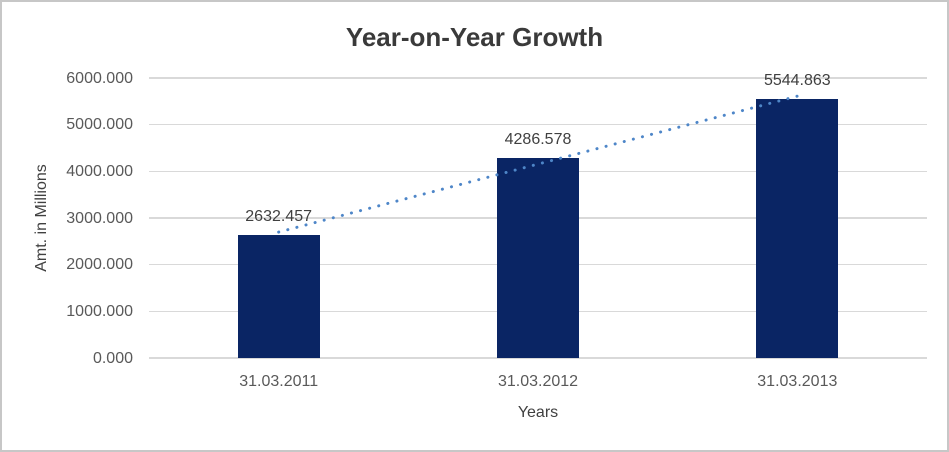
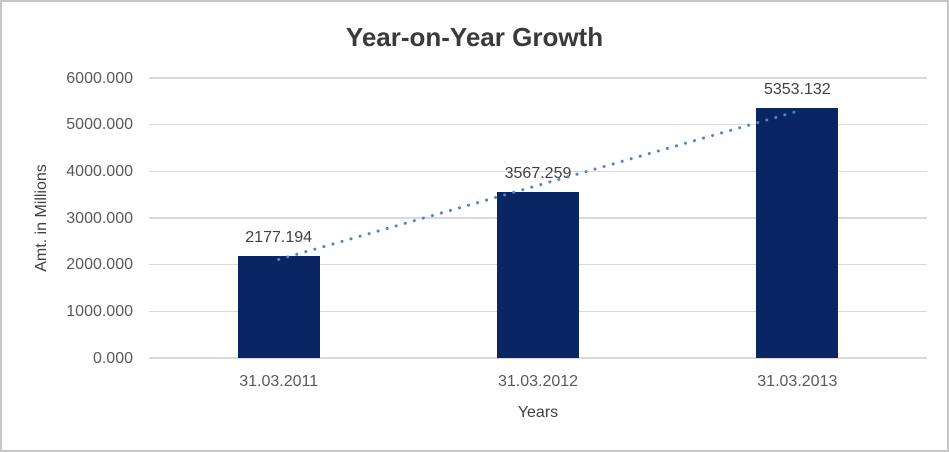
31.03.2011: 2632.457 -> 2177.194
31.03.2012: 4286.578 -> 3567.259
31.03.2013: 5544.863 -> 5353.132
